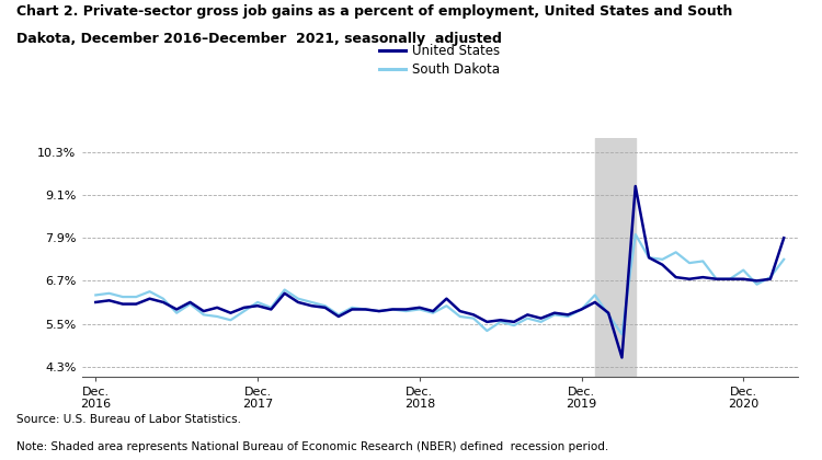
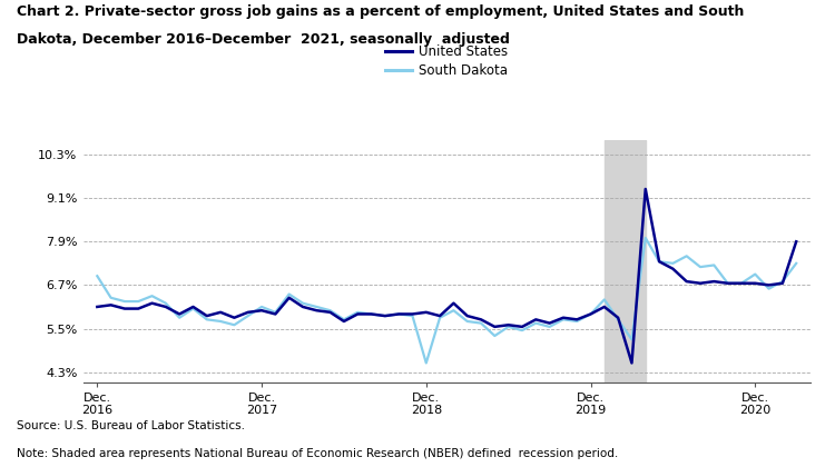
South Dakota/Dec. 2016: 6.30% -> 6.95%
South Dakota/Dec. 2018: 5.90% -> 4.55%
